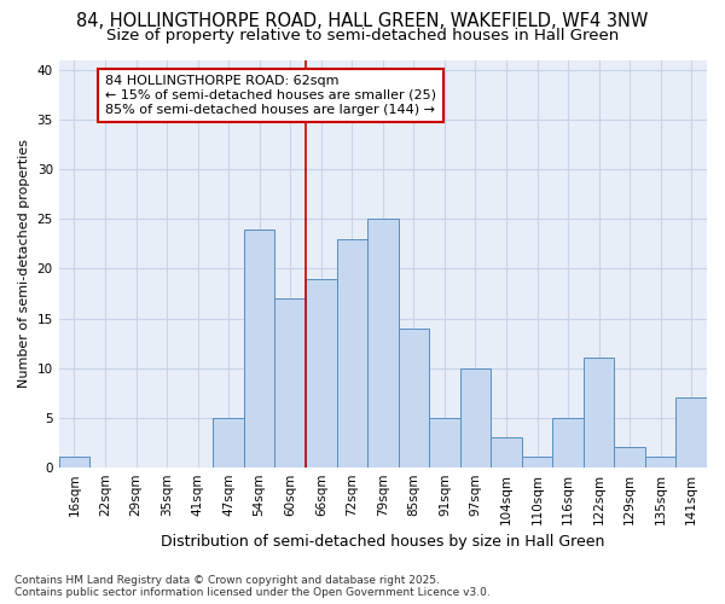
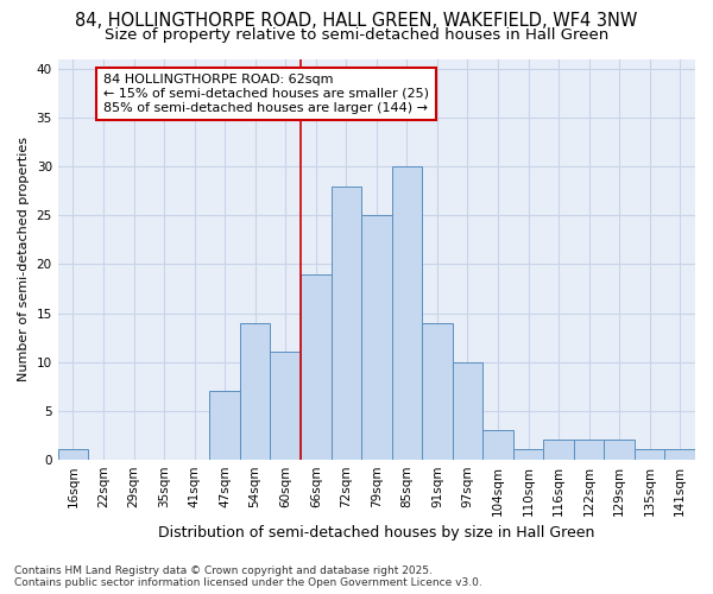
47sqm: 5 -> 7
54sqm: 24 -> 14
60sqm: 17 -> 11
72sqm: 23 -> 28
85sqm: 14 -> 30
91sqm: 5 -> 14
116sqm: 5 -> 2
122sqm: 11 -> 2
141sqm: 7 -> 1
